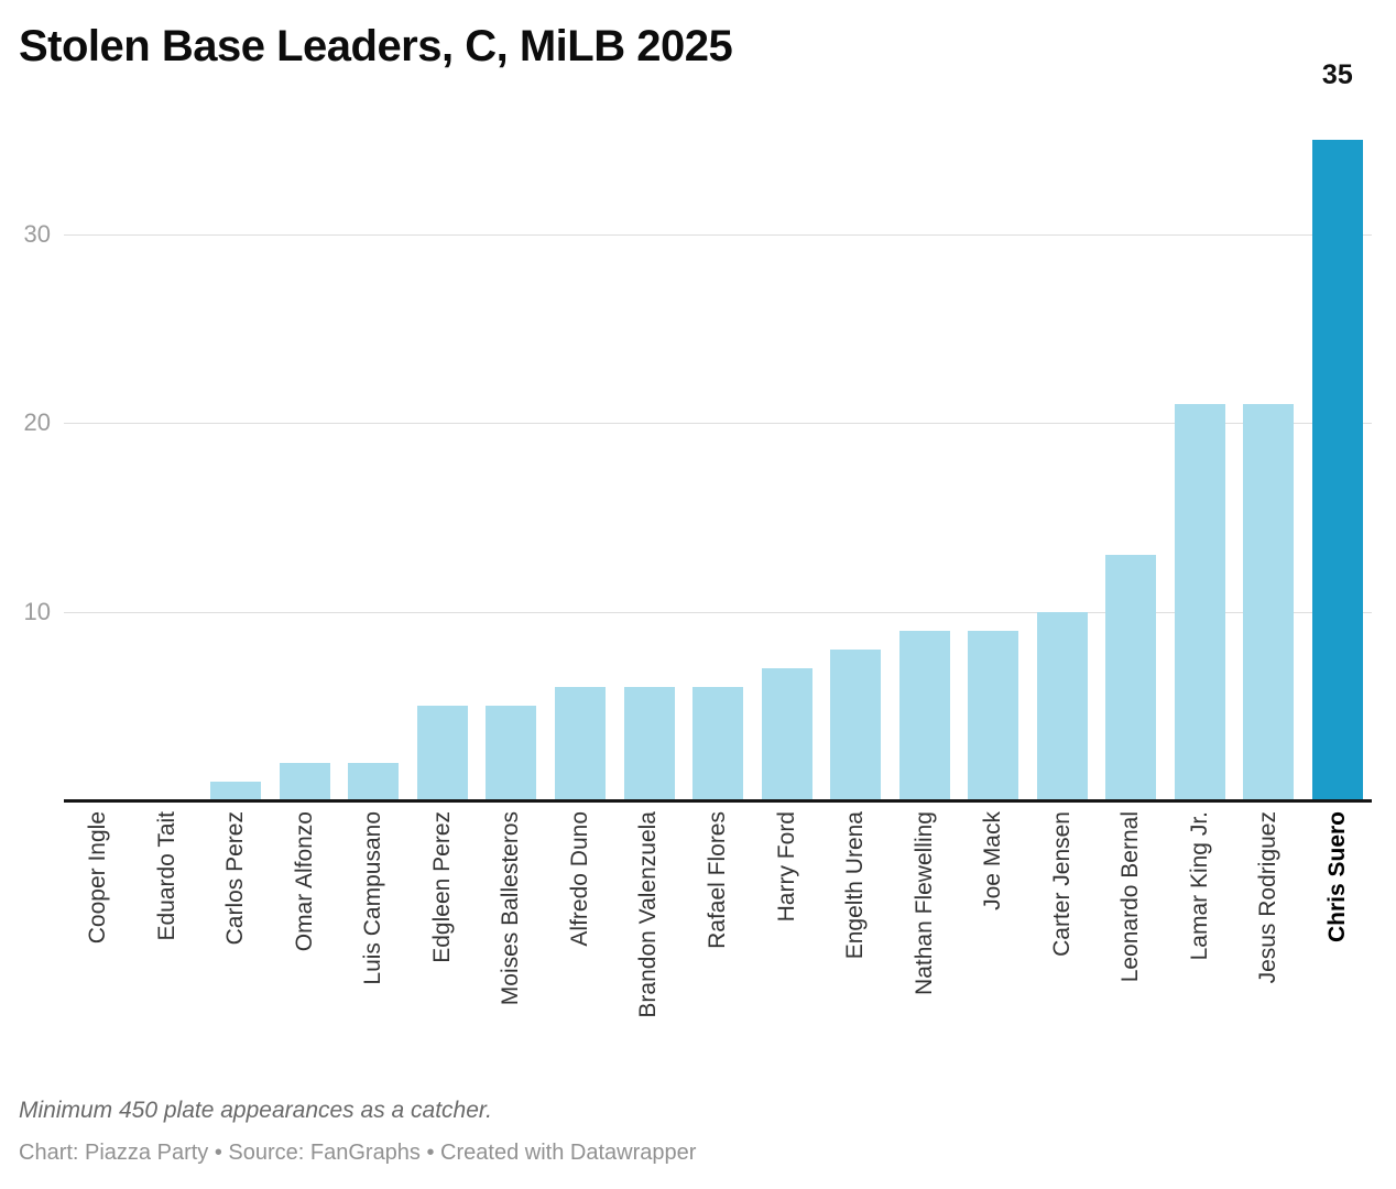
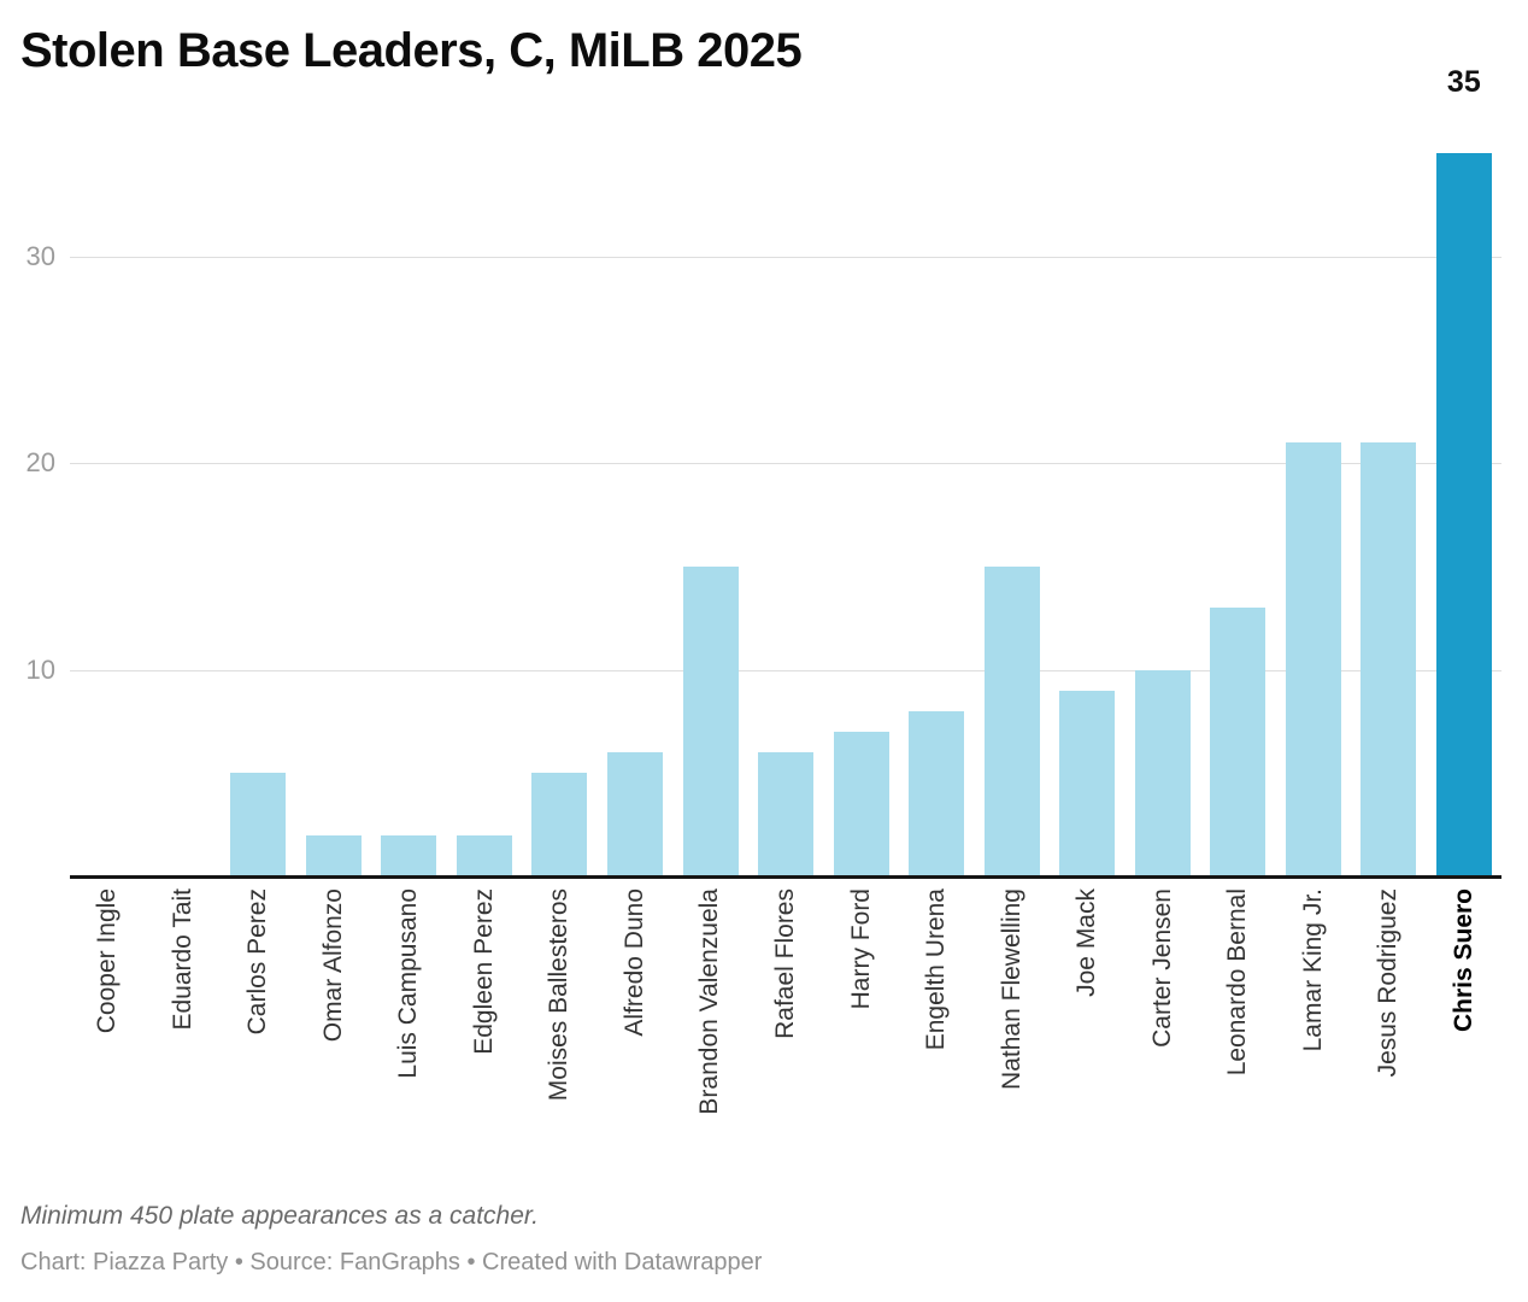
Carlos Perez: 1 -> 5
Edgleen Perez: 5 -> 2
Brandon Valenzuela: 6 -> 15
Nathan Flewelling: 9 -> 15
